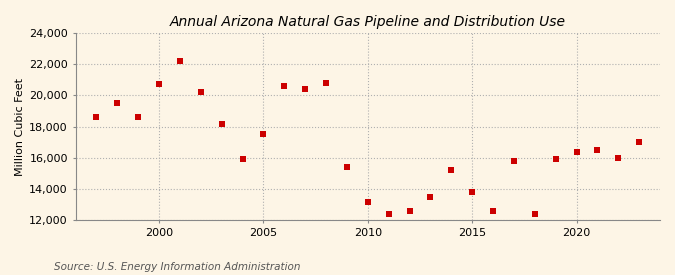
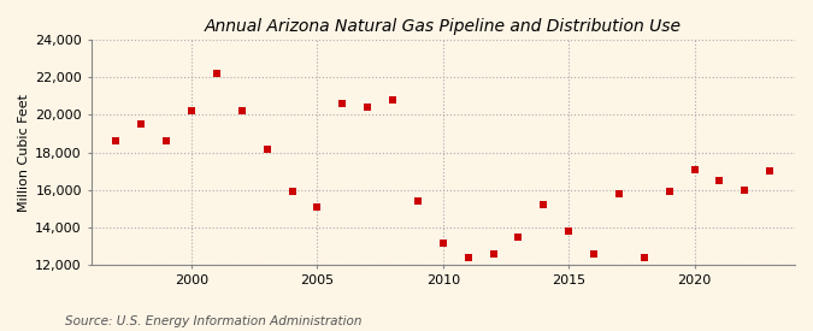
2000: 20,700 -> 20,200
2005: 17,500 -> 15,100
2020: 16,400 -> 17,100
